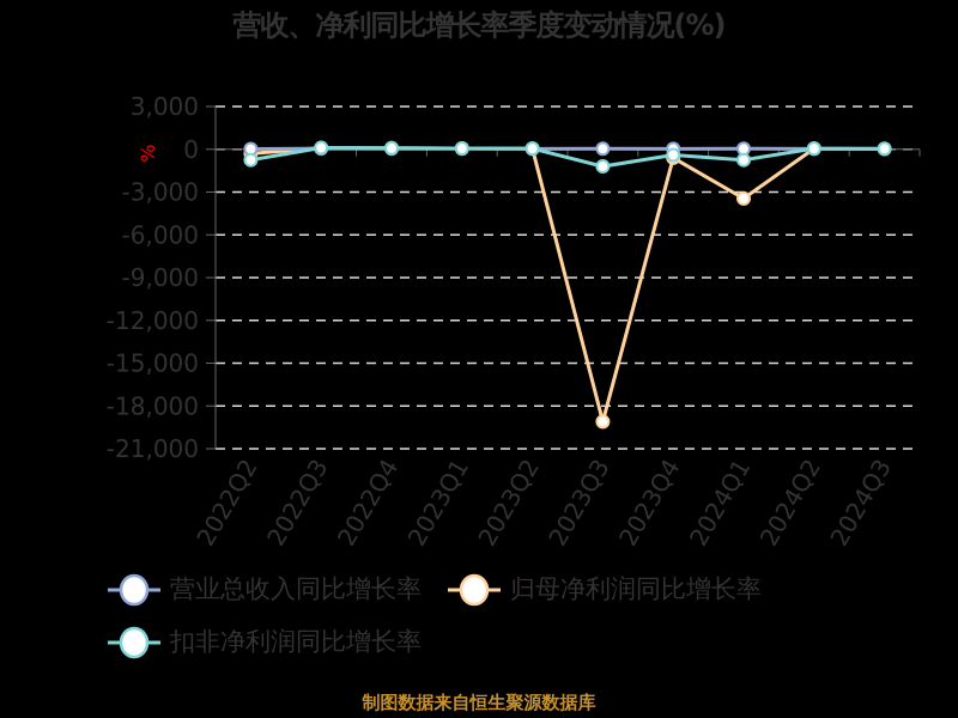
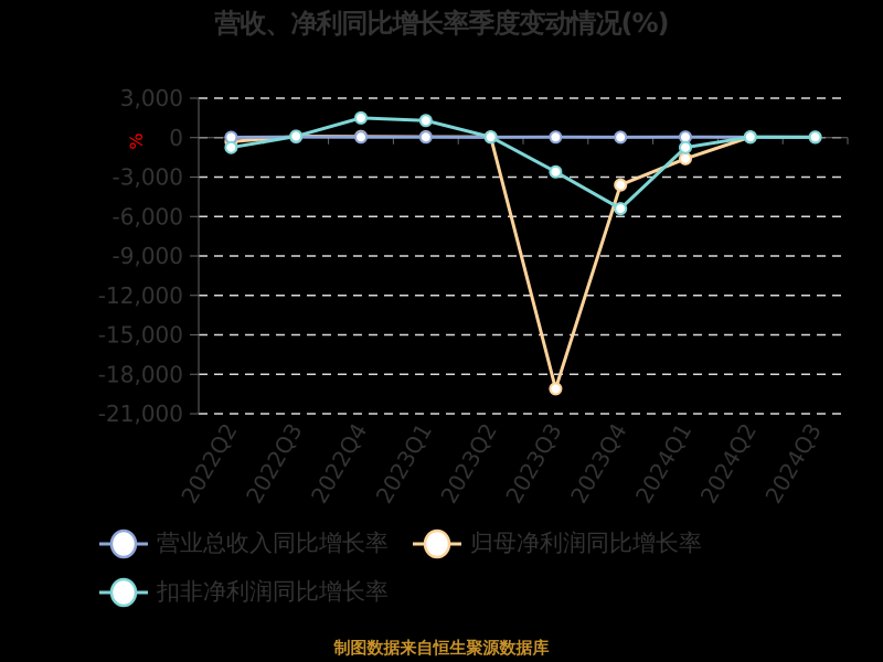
扣非净利润同比增长率/2022Q4: 100 -> 1500
扣非净利润同比增长率/2023Q1: 100 -> 1300
扣非净利润同比增长率/2023Q3: -1200 -> -2600
归母净利润同比增长率/2023Q4: -600 -> -3600
扣非净利润同比增长率/2023Q4: -400 -> -5400
归母净利润同比增长率/2024Q1: -3400 -> -1600
